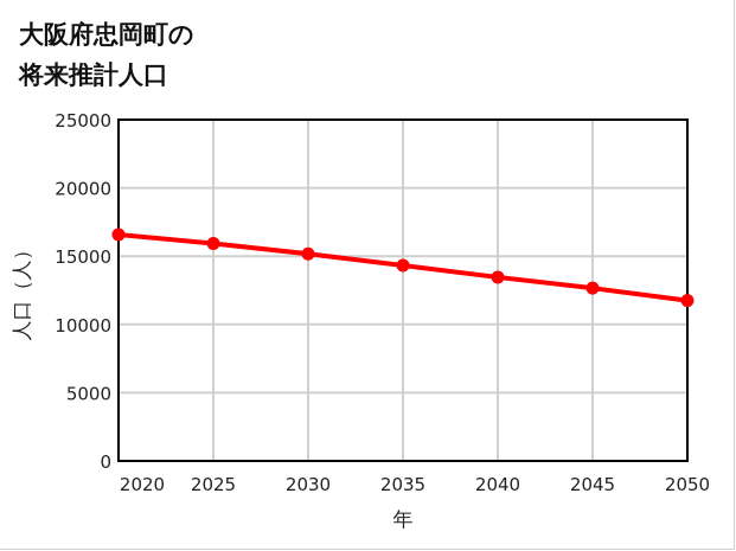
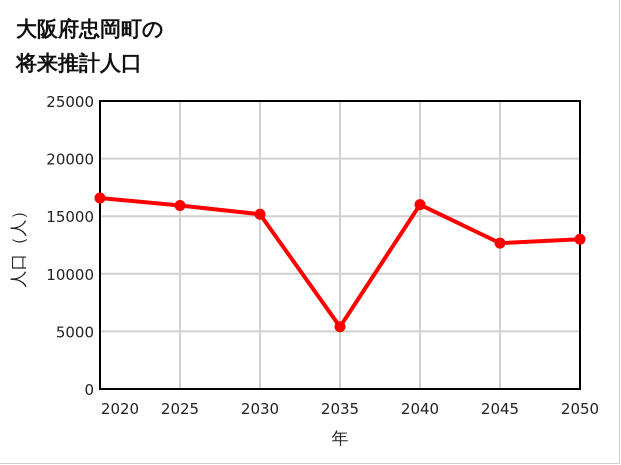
2035: 14300 -> 5400
2040: 13500 -> 16000
2050: 11800 -> 13000
